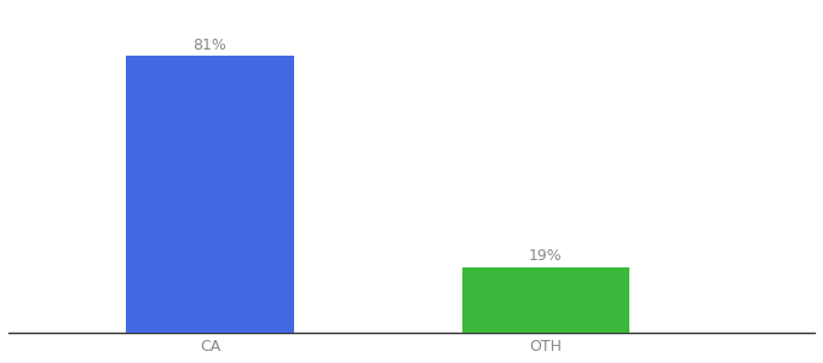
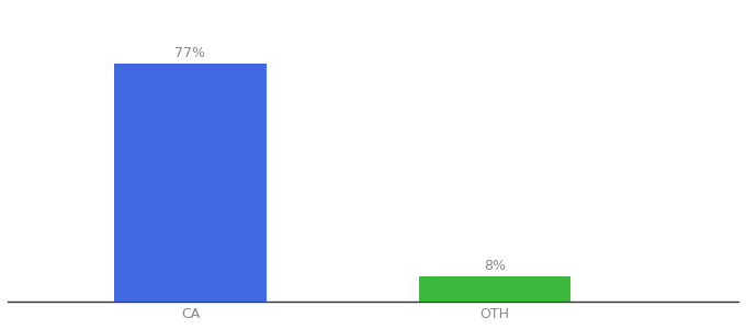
CA: 81% -> 77%
OTH: 19% -> 8%
